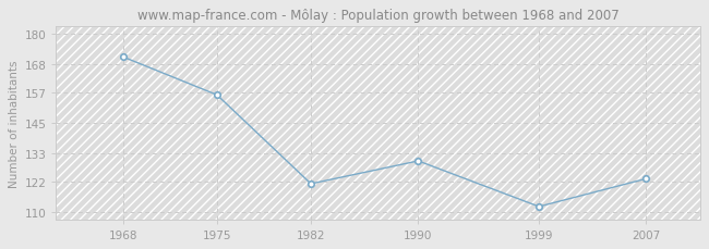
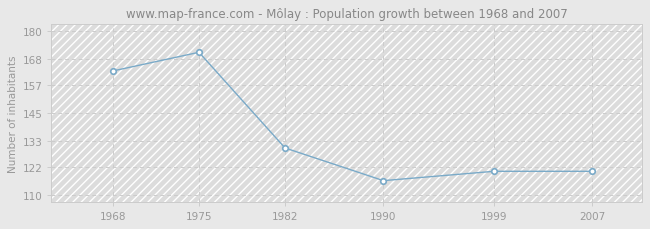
1968: 171 -> 163
1975: 156 -> 171
1982: 121 -> 130
1990: 130 -> 116
1999: 112 -> 120
2007: 123 -> 120
